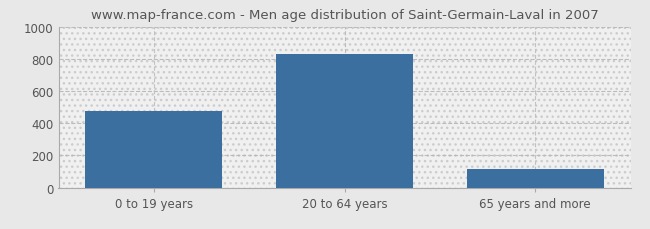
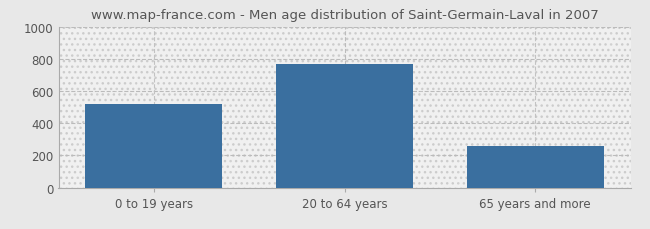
0 to 19 years: 470 -> 520
20 to 64 years: 830 -> 770
65 years and more: 110 -> 260
